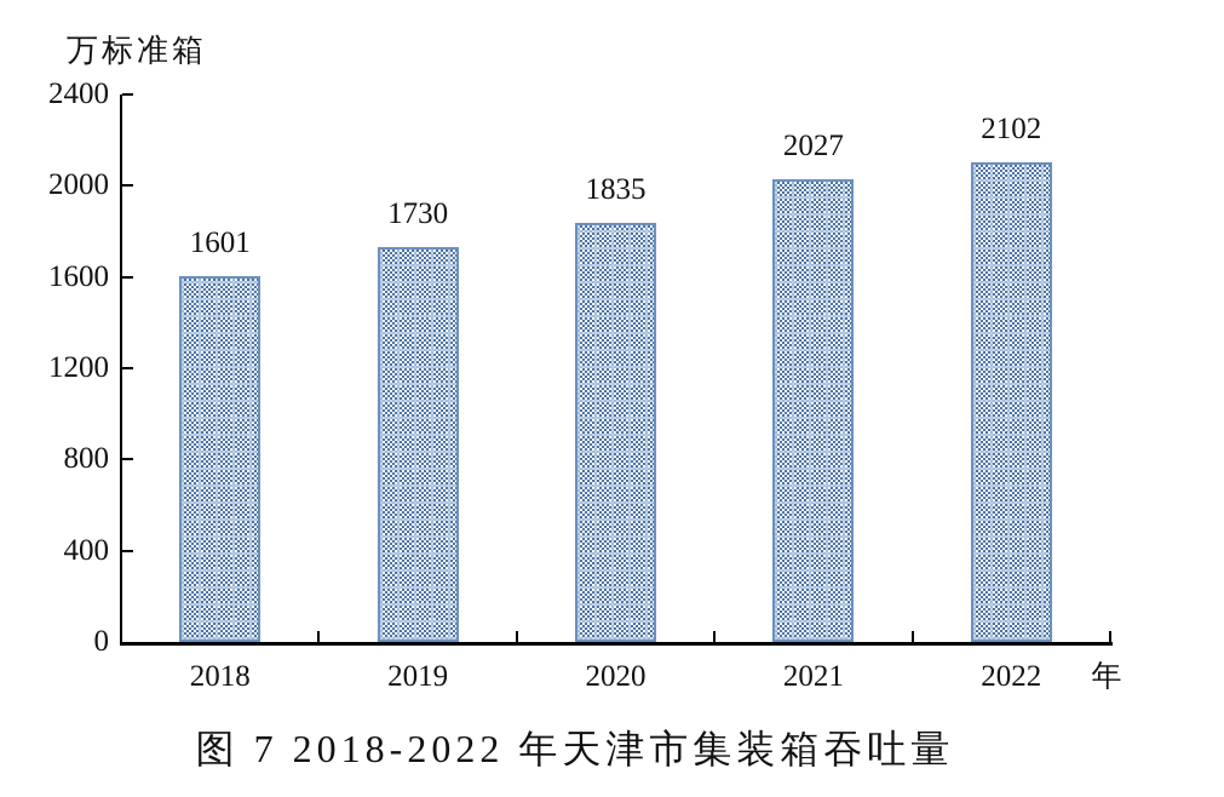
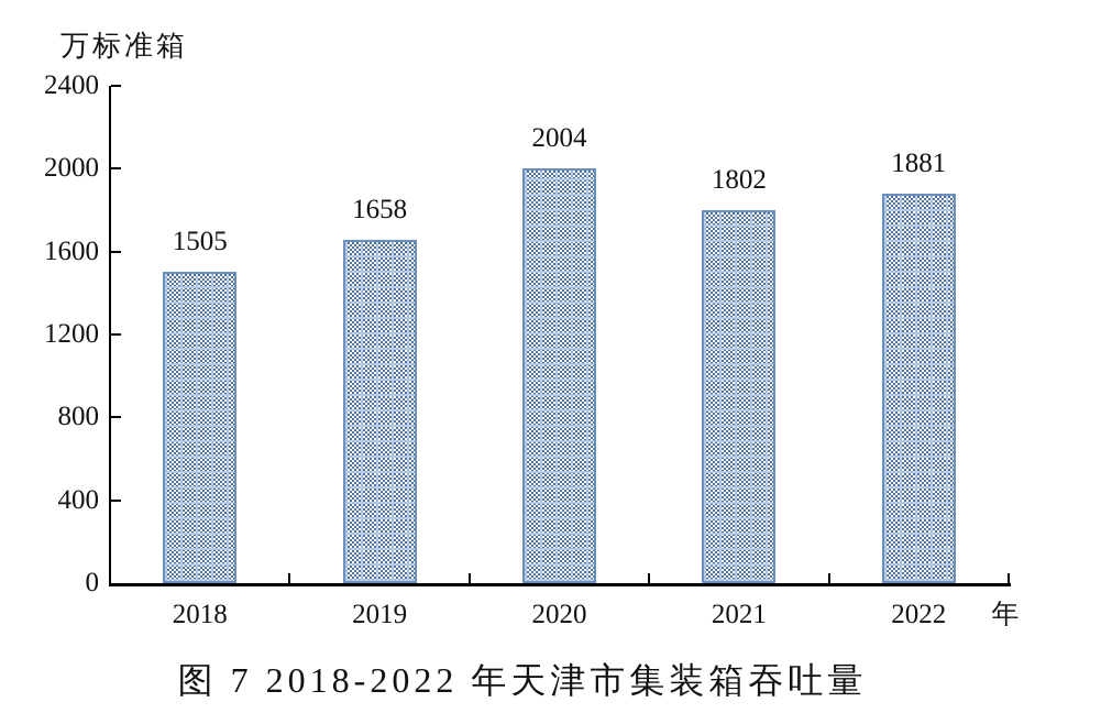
2018: 1601 -> 1505
2019: 1730 -> 1658
2020: 1835 -> 2004
2021: 2027 -> 1802
2022: 2102 -> 1881
